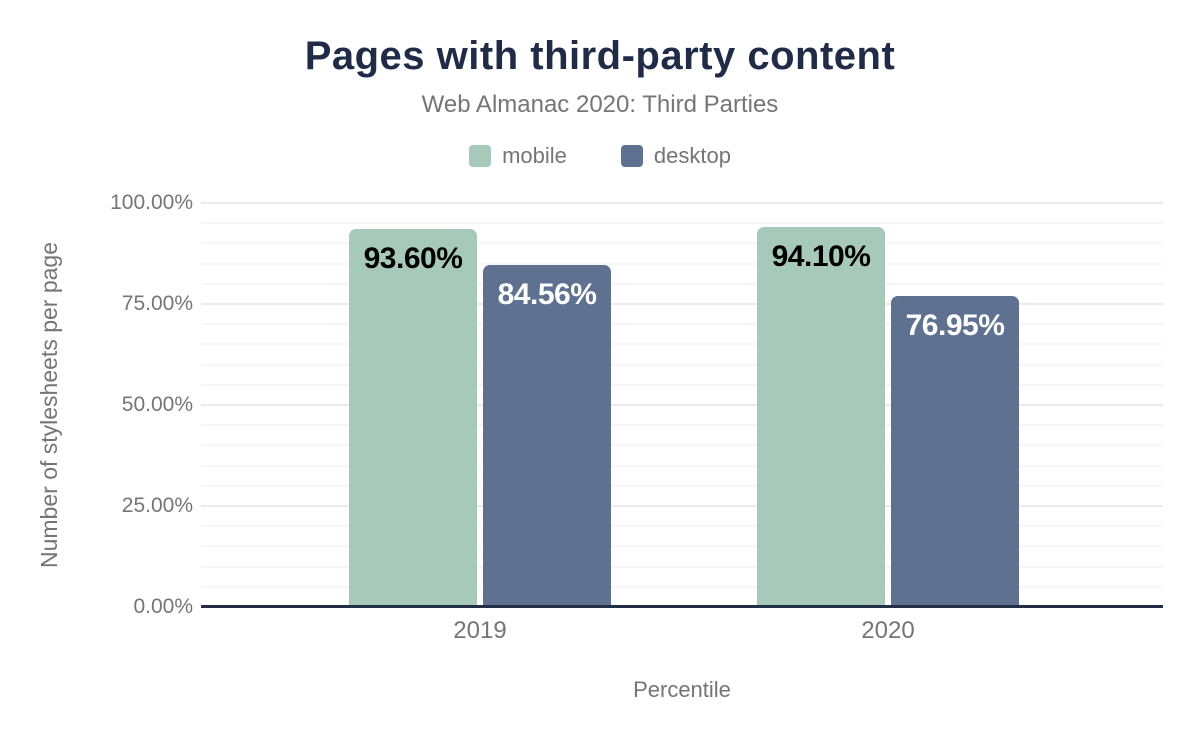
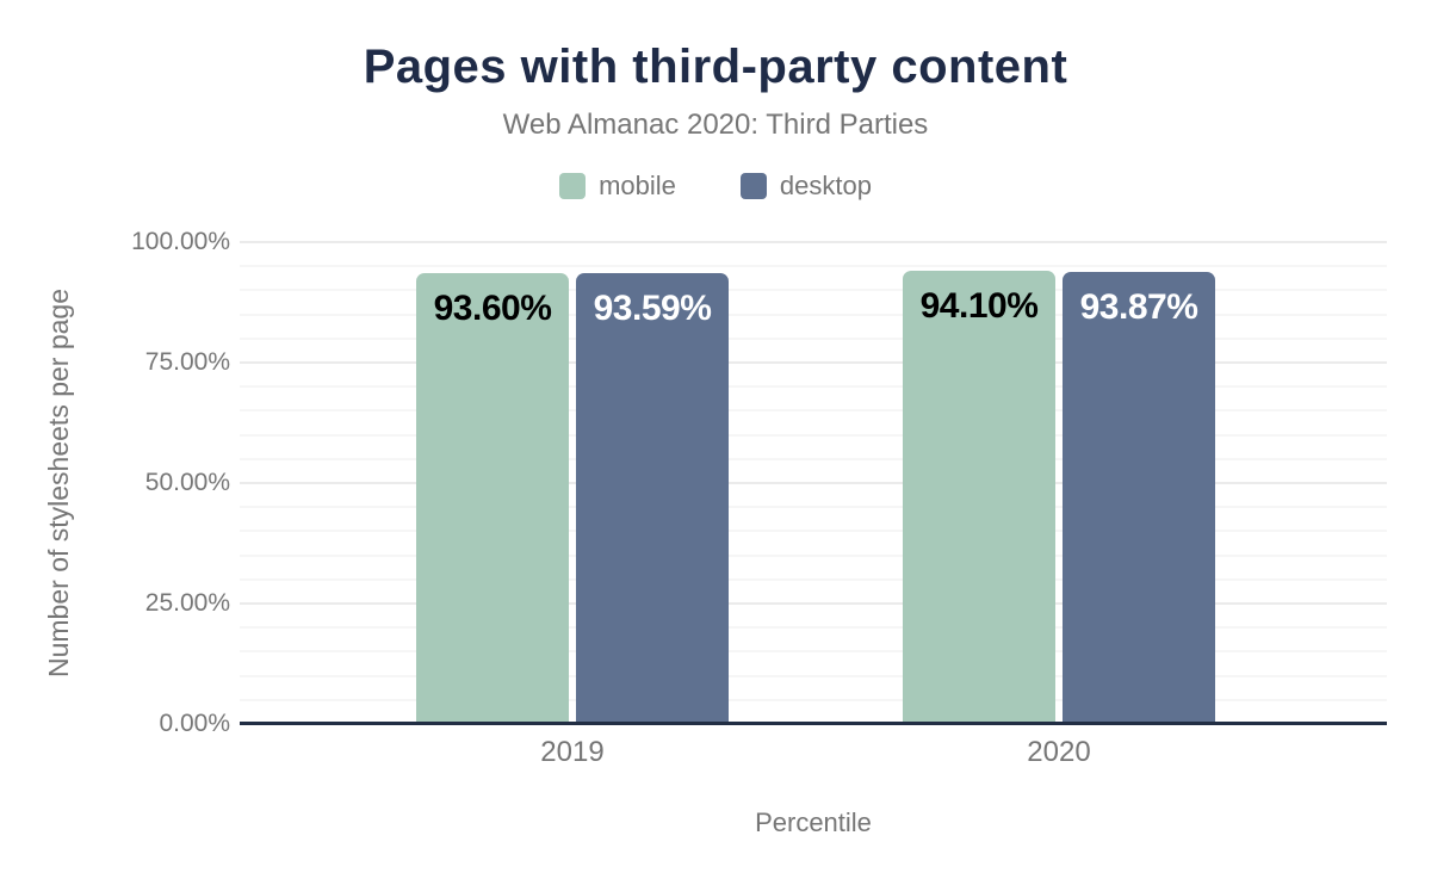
desktop/2019: 84.56% -> 93.59%
desktop/2020: 76.95% -> 93.87%
